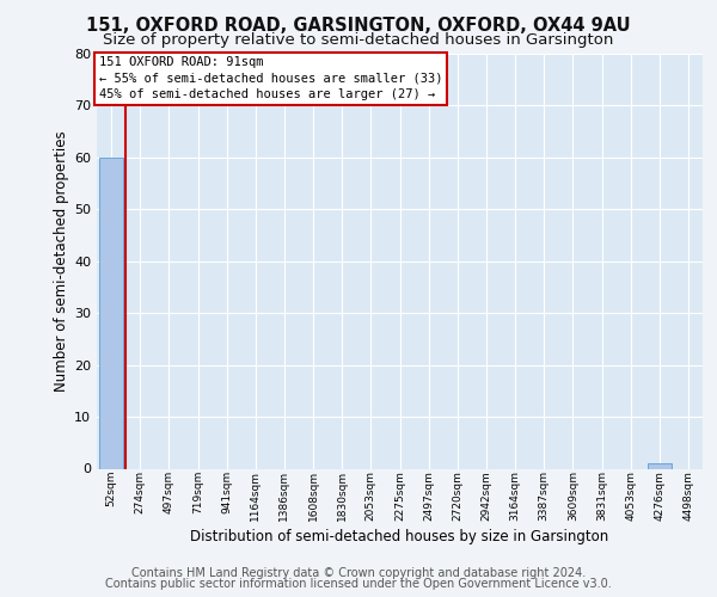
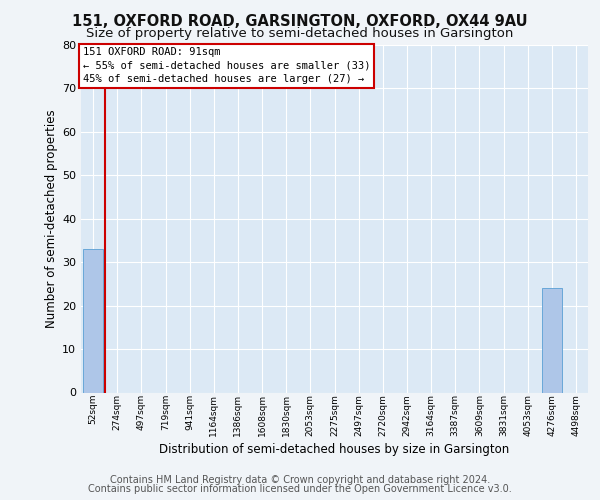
52sqm: 60 -> 33
4276sqm: 1 -> 24
